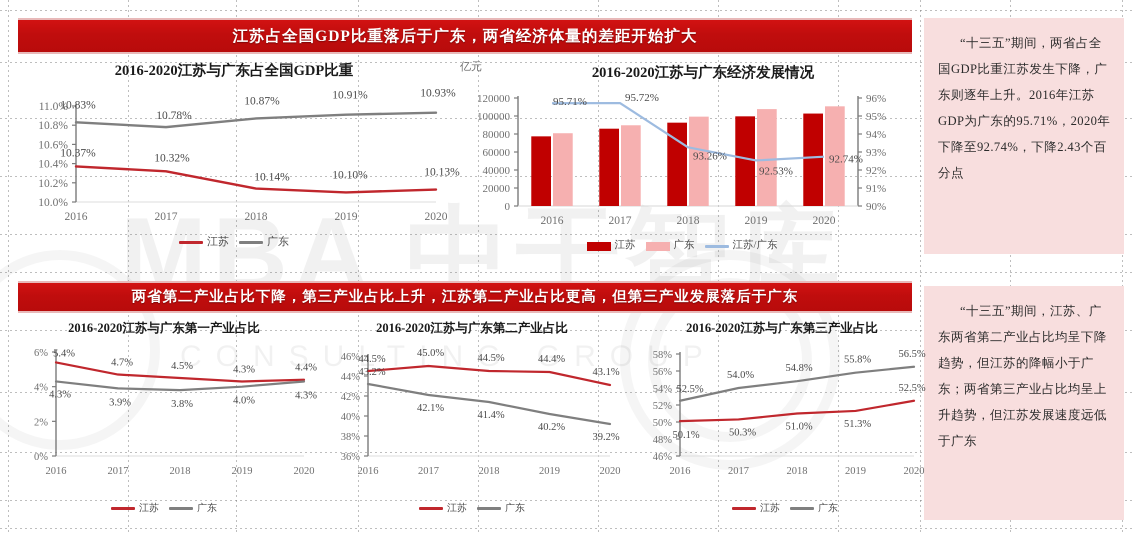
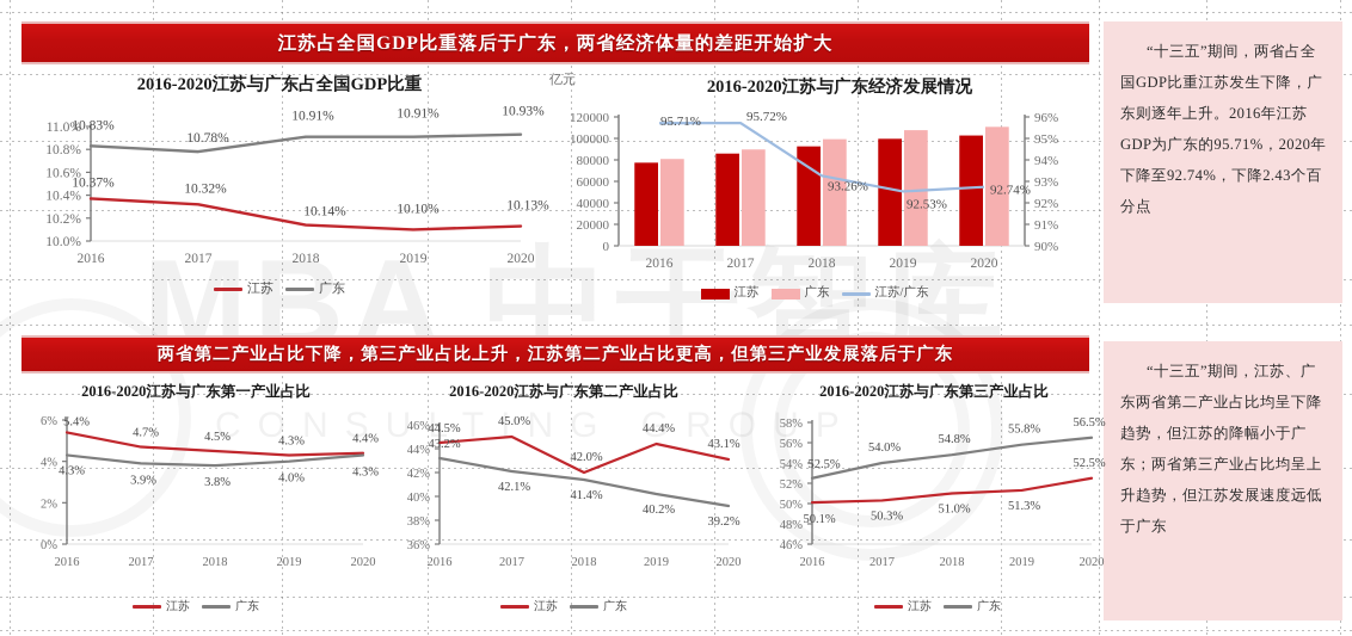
2016-2020江苏与广东占全国GDP比重/广东/2018: 10.87% -> 10.91%
2016-2020江苏与广东第二产业占比/江苏/2018: 44.5% -> 42.0%
